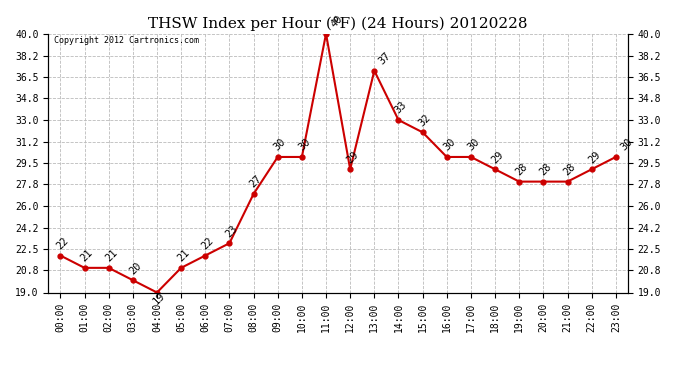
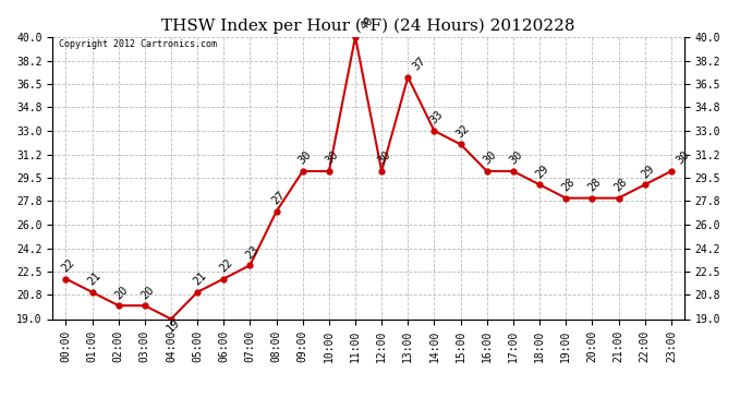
02:00: 21 -> 20
12:00: 29 -> 30
